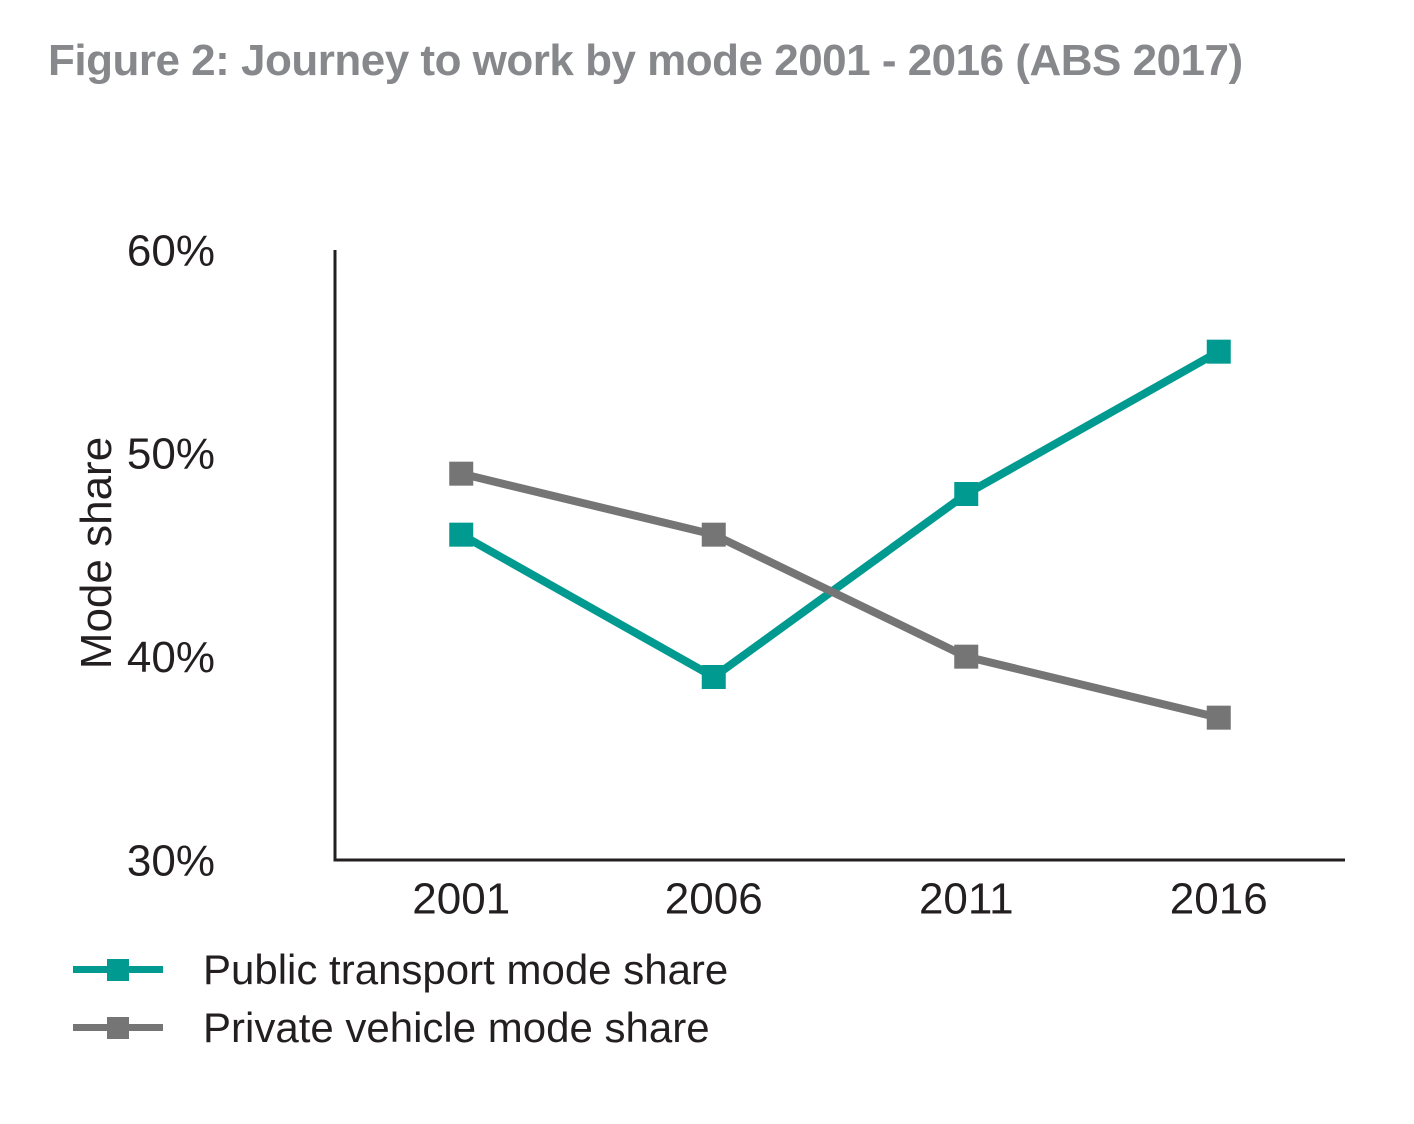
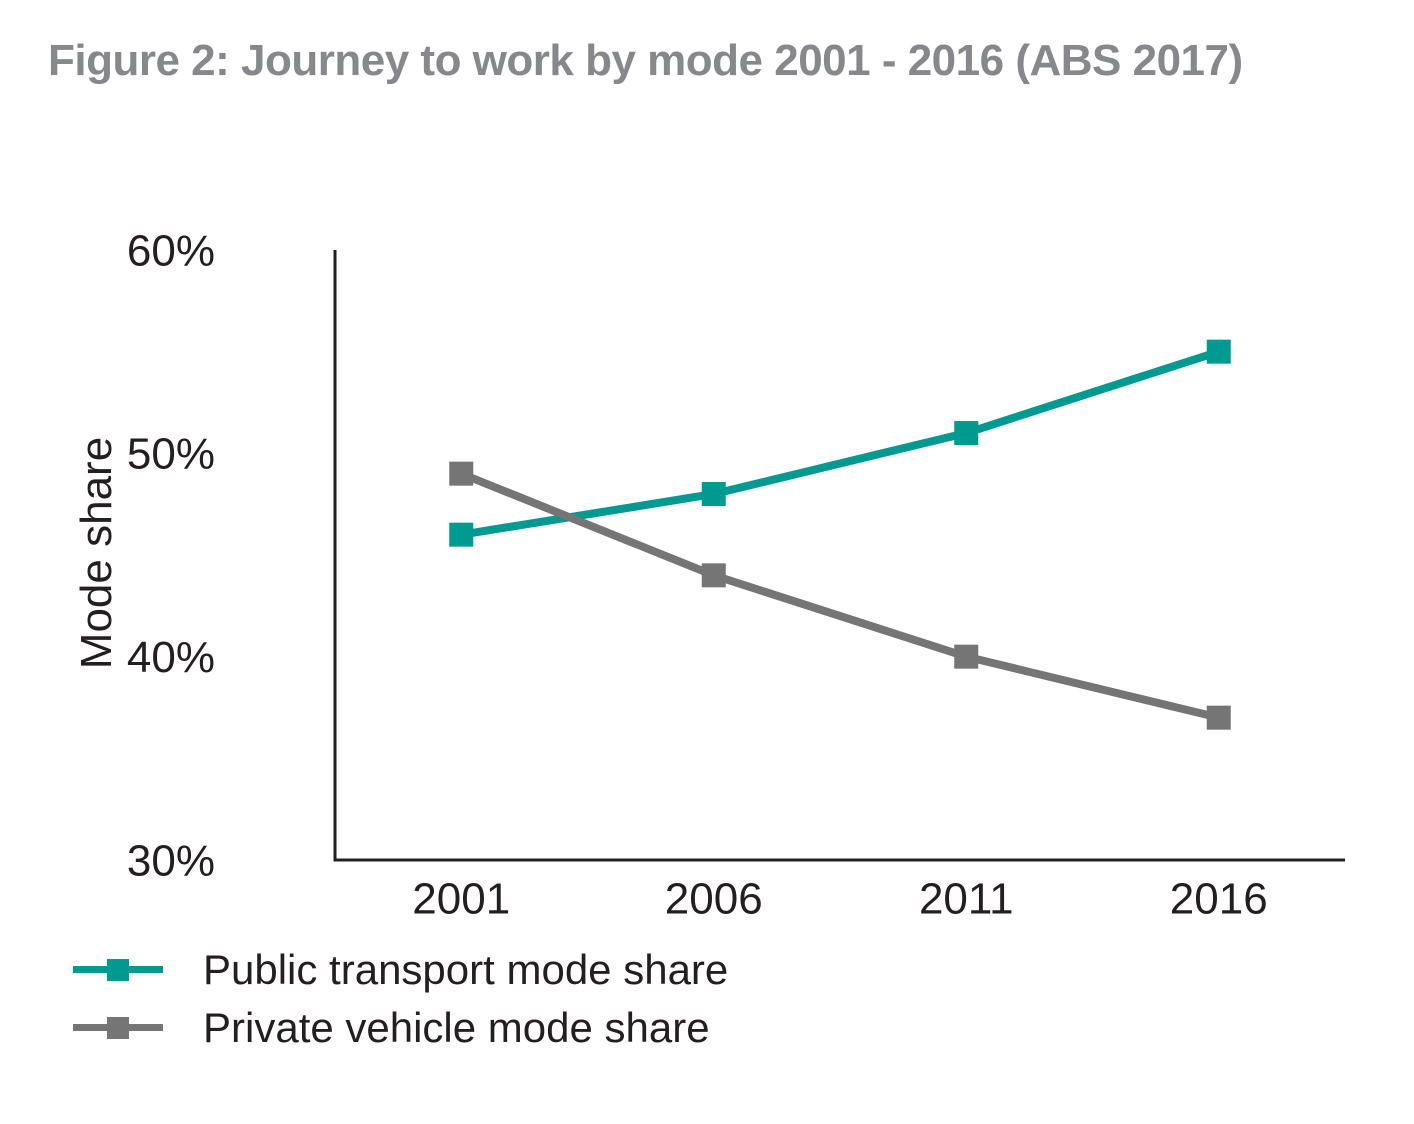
Public transport mode share/2006: 39% -> 48%
Private vehicle mode share/2006: 46% -> 44%
Public transport mode share/2011: 48% -> 51%
